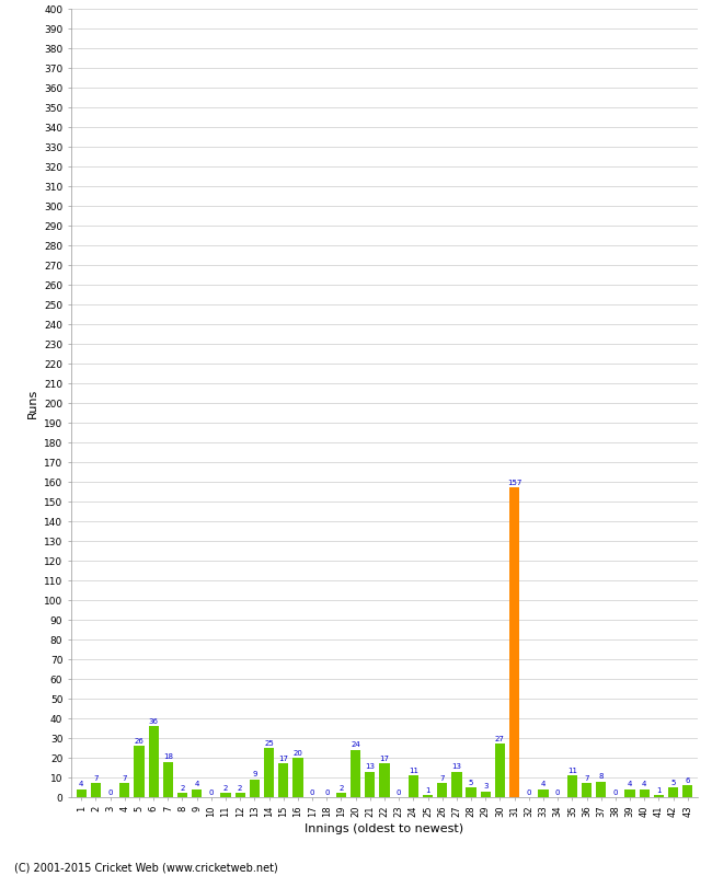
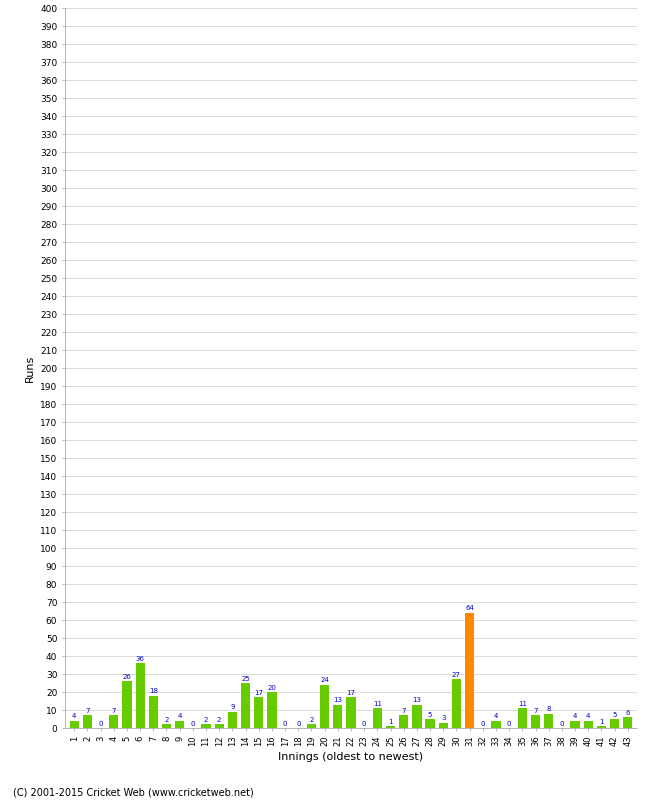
31: 157 -> 64
